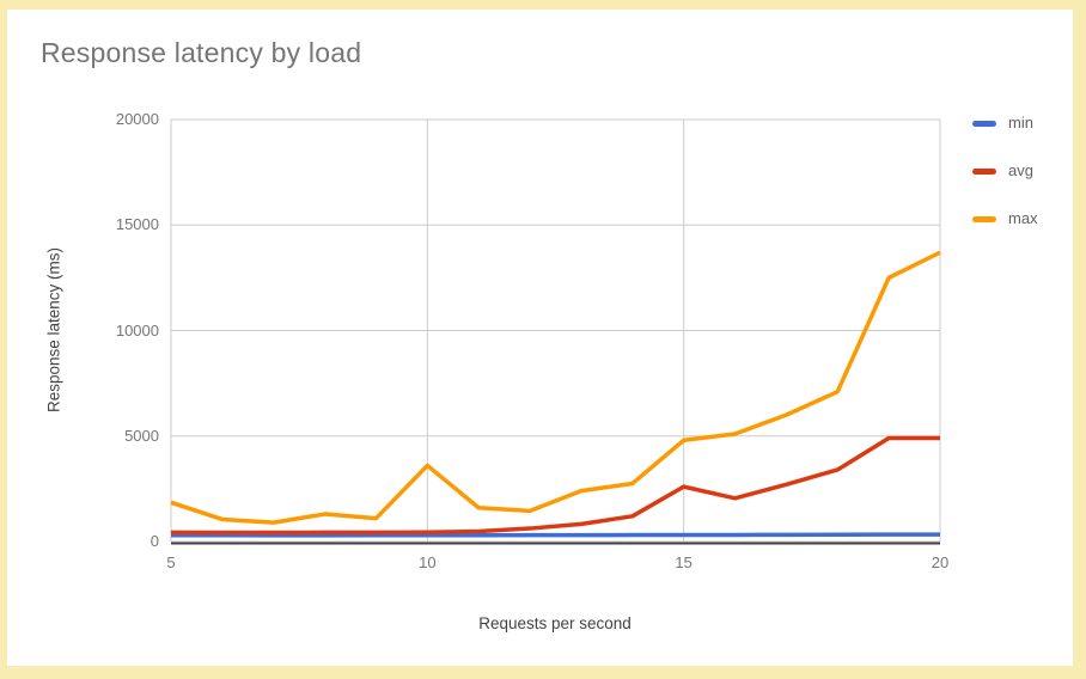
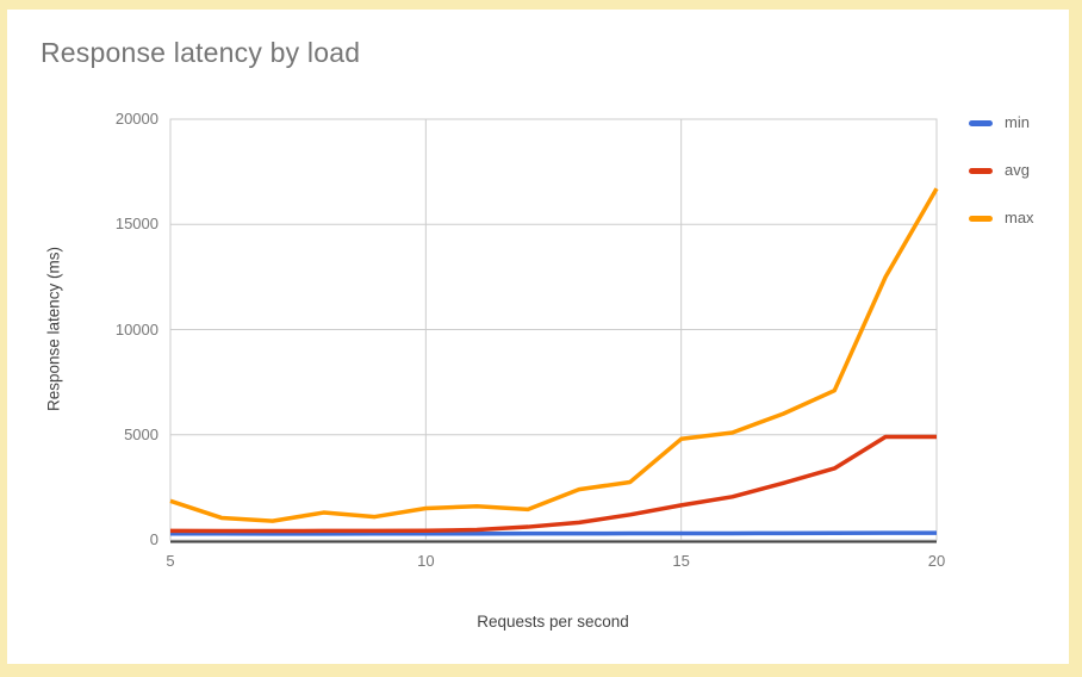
max/10: 3600 -> 1500
avg/15: 2600 -> 1600
max/20: 13700 -> 16700
